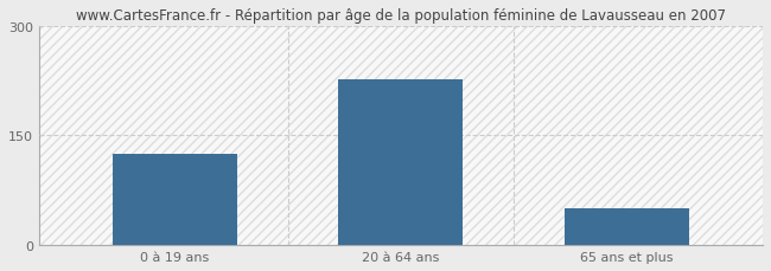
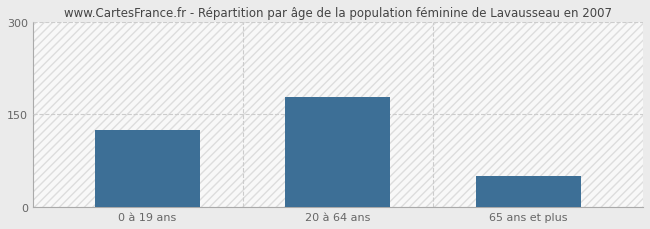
20 à 64 ans: 226 -> 178
